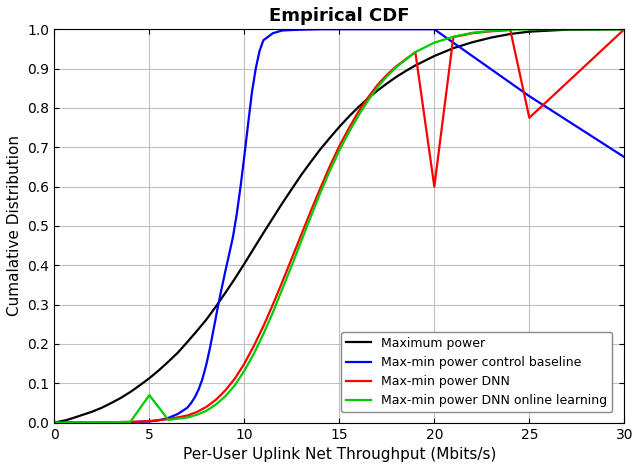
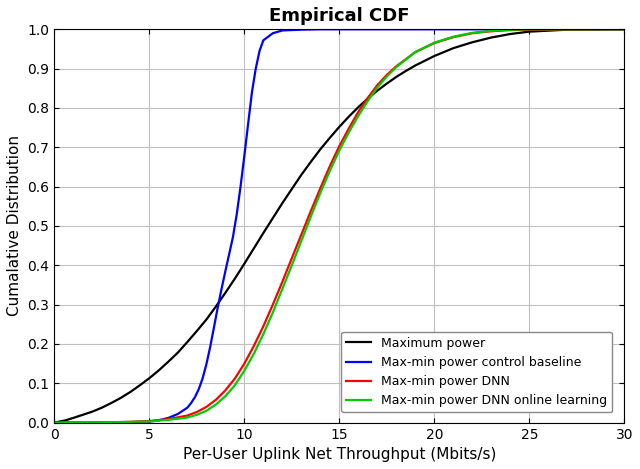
Max-min power DNN online learning/5: 0.070 -> 0.003
Max-min power DNN/20: 0.600 -> 0.965
Max-min power control baseline/25: 0.830 -> 1.000
Max-min power DNN/25: 0.775 -> 0.999
Max-min power control baseline/30: 0.675 -> 1.000
